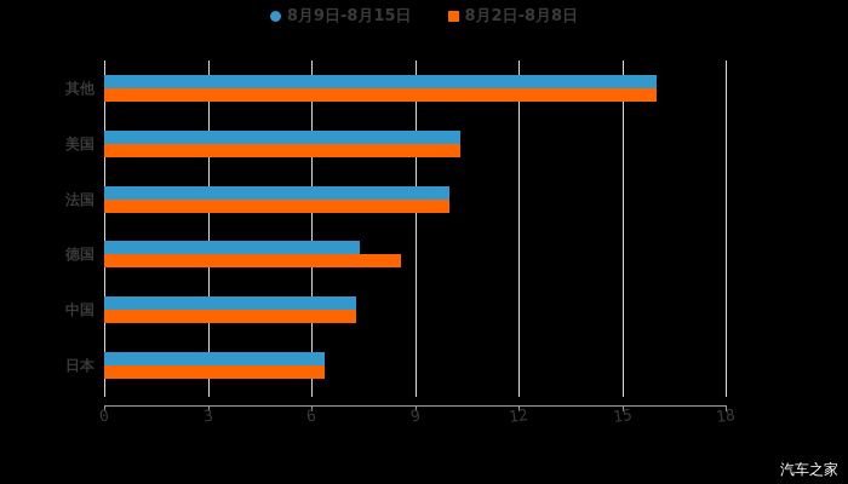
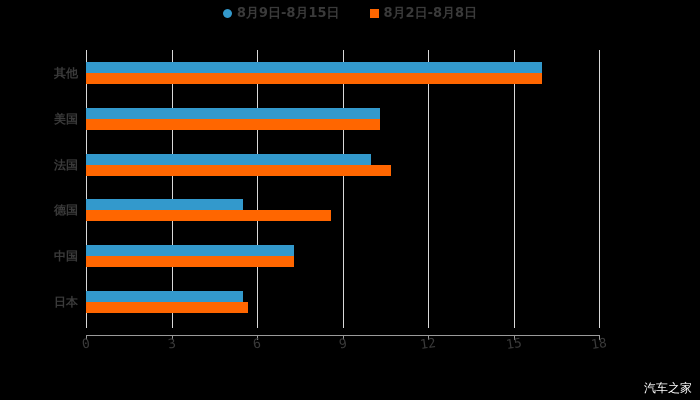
8月2日-8月8日/法国: 10.0 -> 10.7
8月9日-8月15日/德国: 7.4 -> 5.5
8月9日-8月15日/日本: 6.4 -> 5.5
8月2日-8月8日/日本: 6.4 -> 5.7
